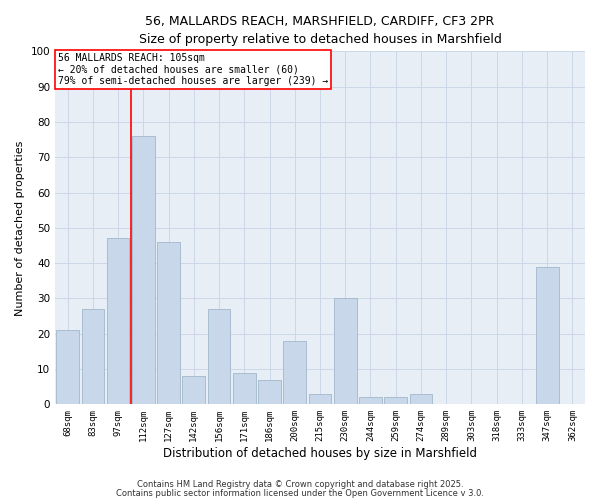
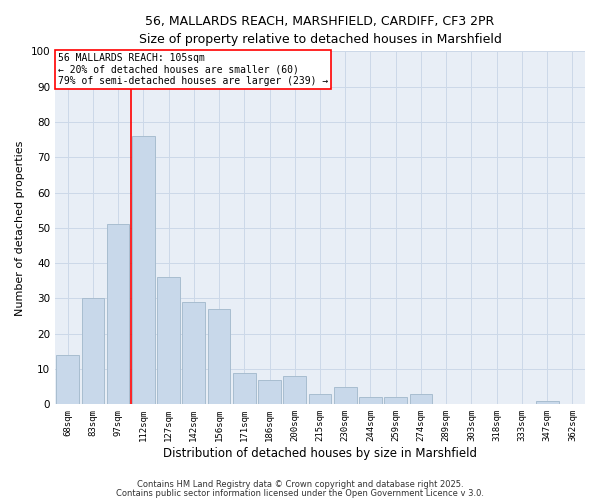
68sqm: 21 -> 14
83sqm: 27 -> 30
97sqm: 47 -> 51
127sqm: 46 -> 36
142sqm: 8 -> 29
200sqm: 18 -> 8
230sqm: 30 -> 5
347sqm: 39 -> 1
